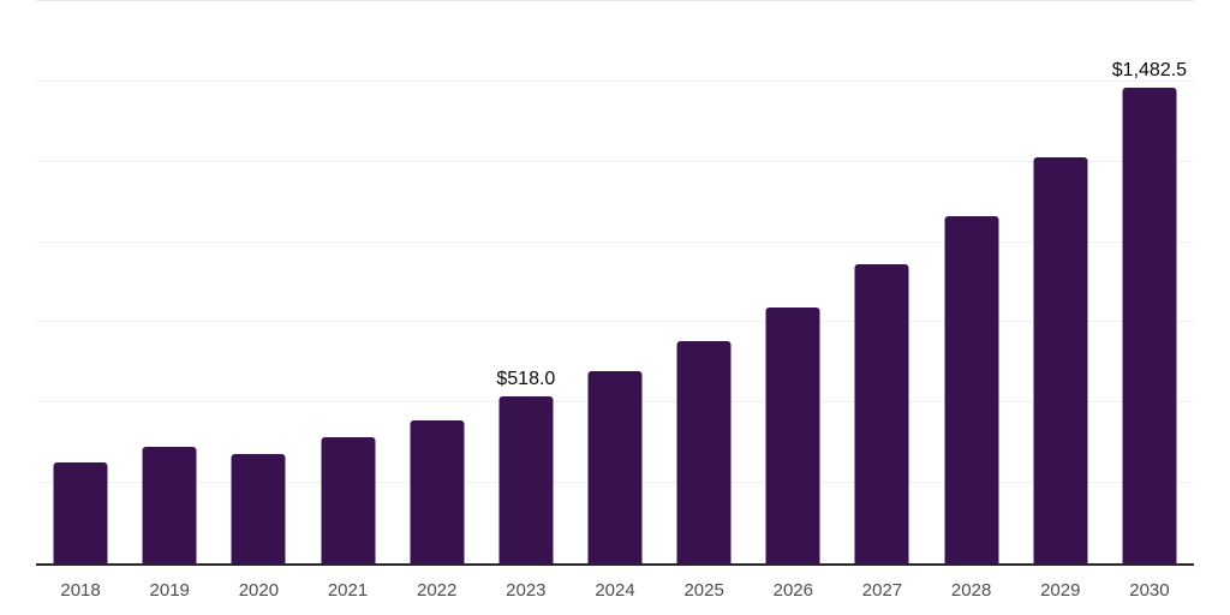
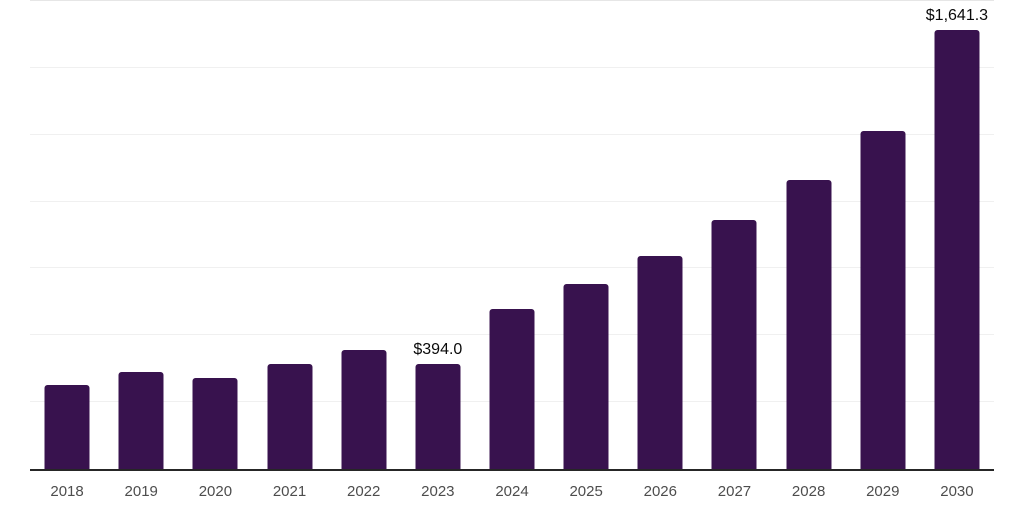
2023: $518.0 -> $394.0
2030: $1,482.5 -> $1,641.3
